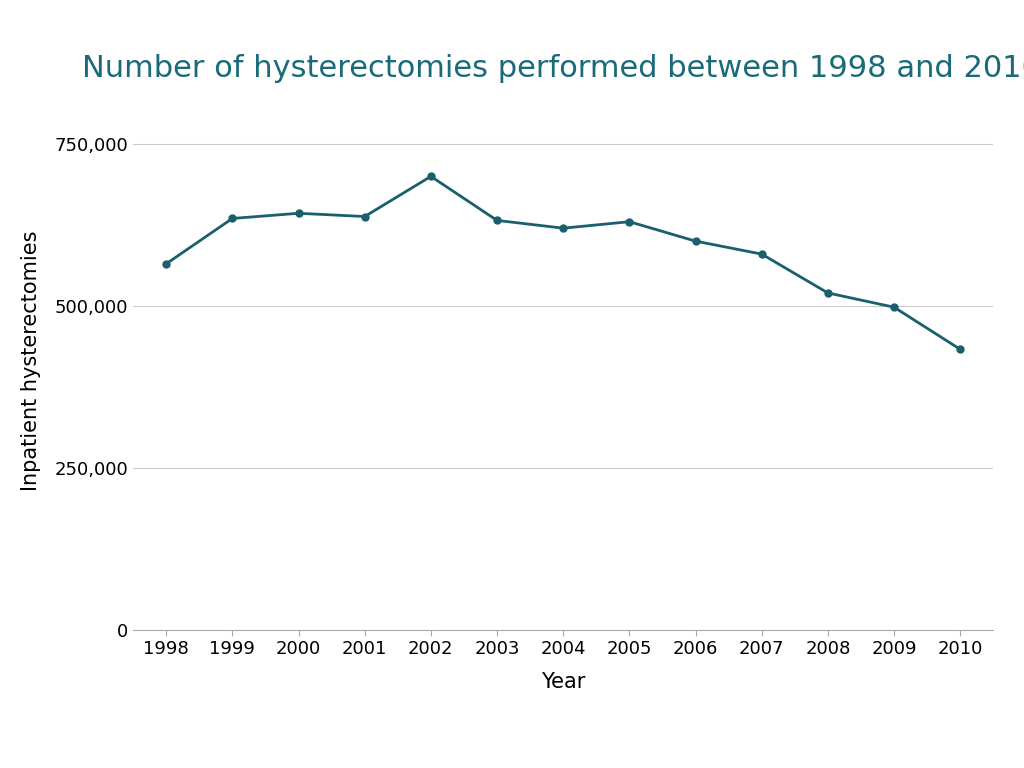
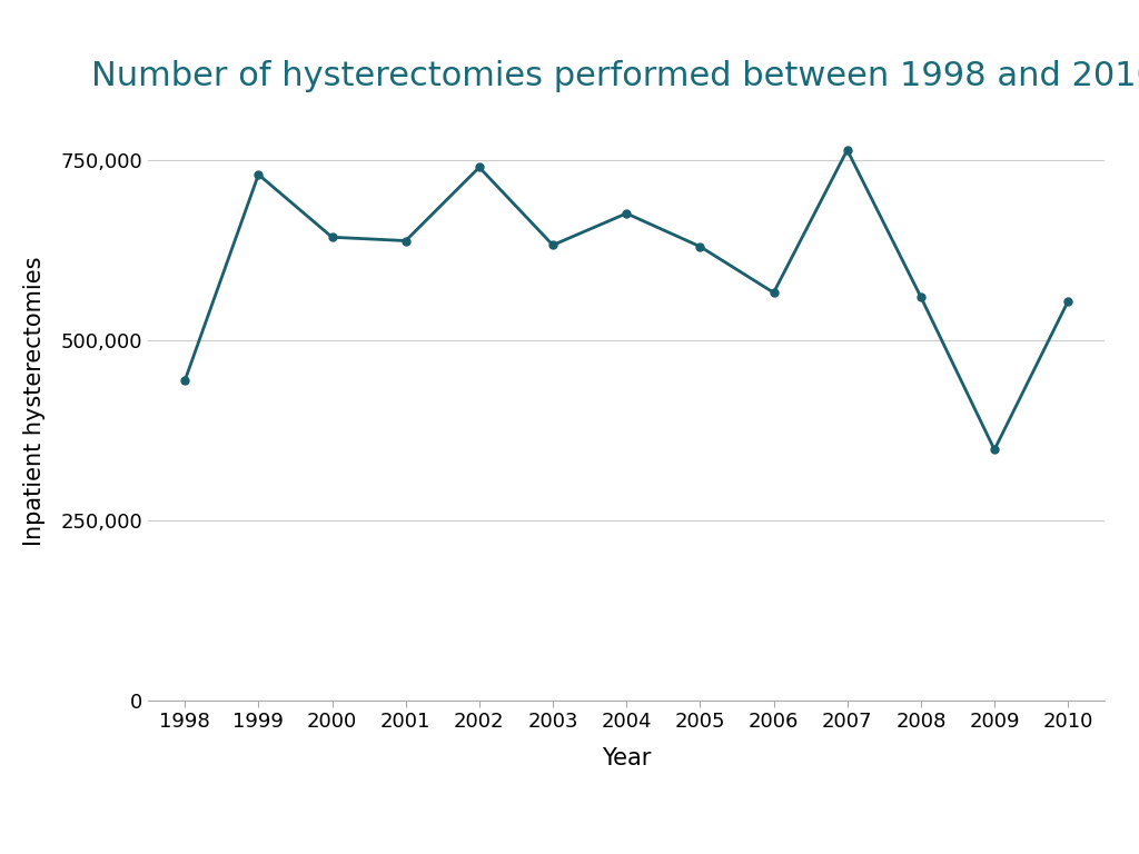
1998: 565,000 -> 444,000
1999: 635,000 -> 730,000
2002: 700,000 -> 740,000
2004: 620,000 -> 676,000
2006: 600,000 -> 566,000
2007: 580,000 -> 764,000
2008: 520,000 -> 560,000
2009: 498,000 -> 348,000
2010: 433,000 -> 554,000
